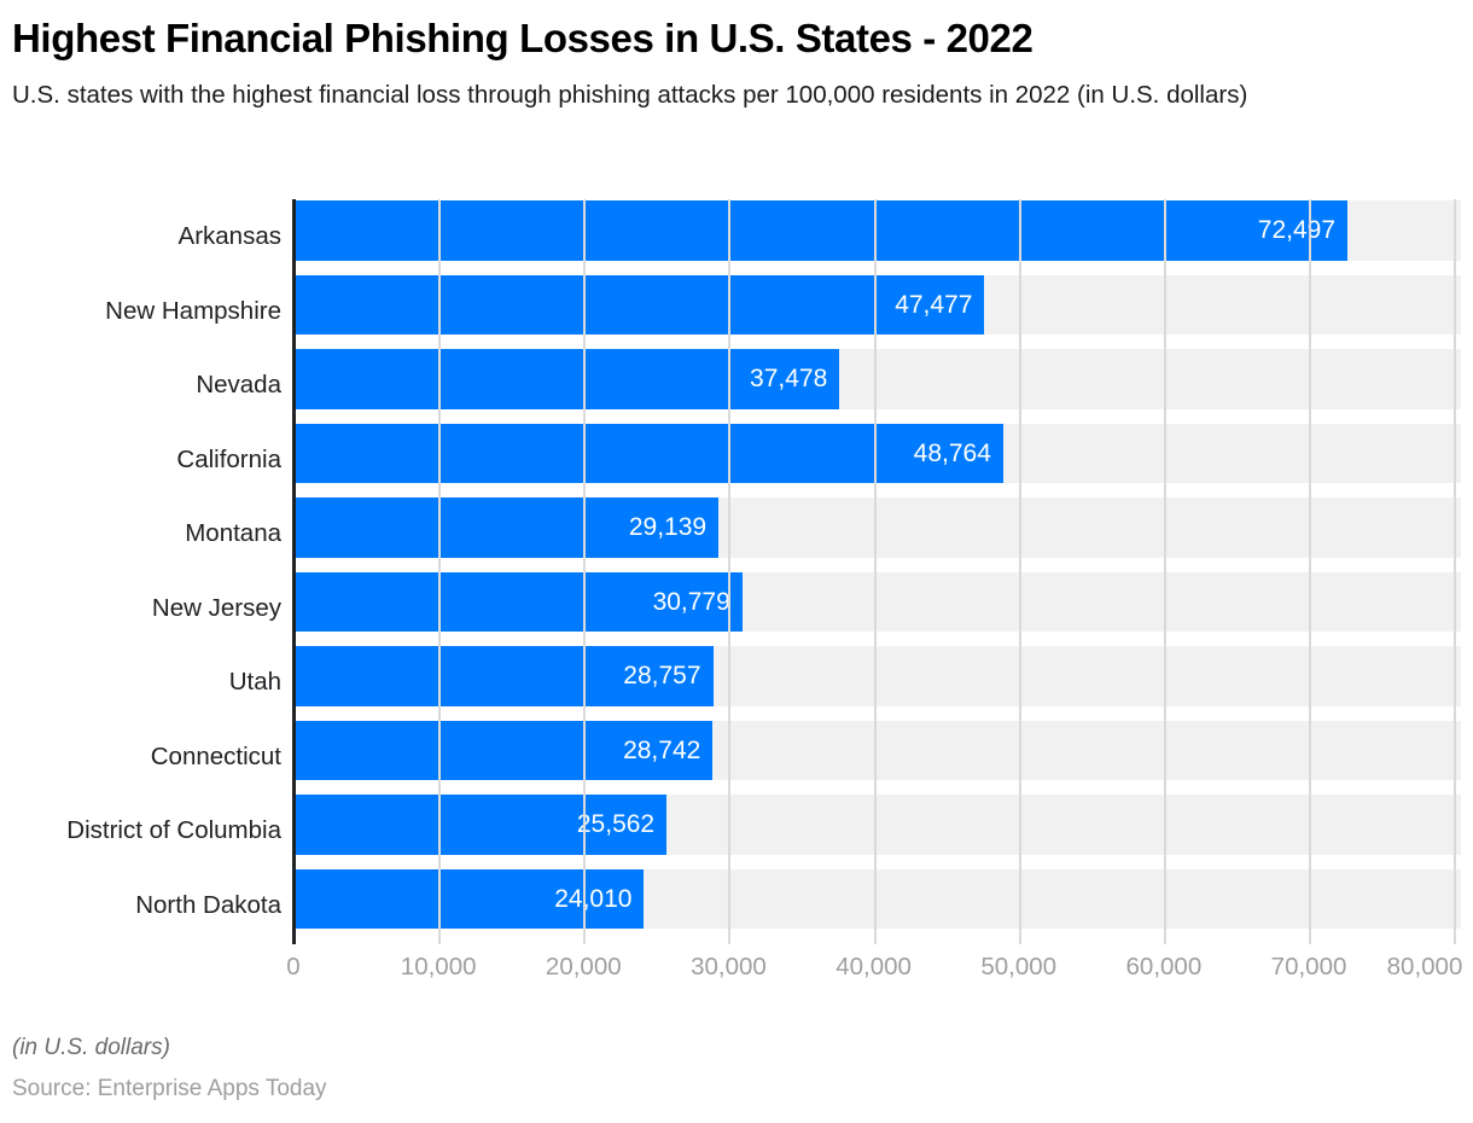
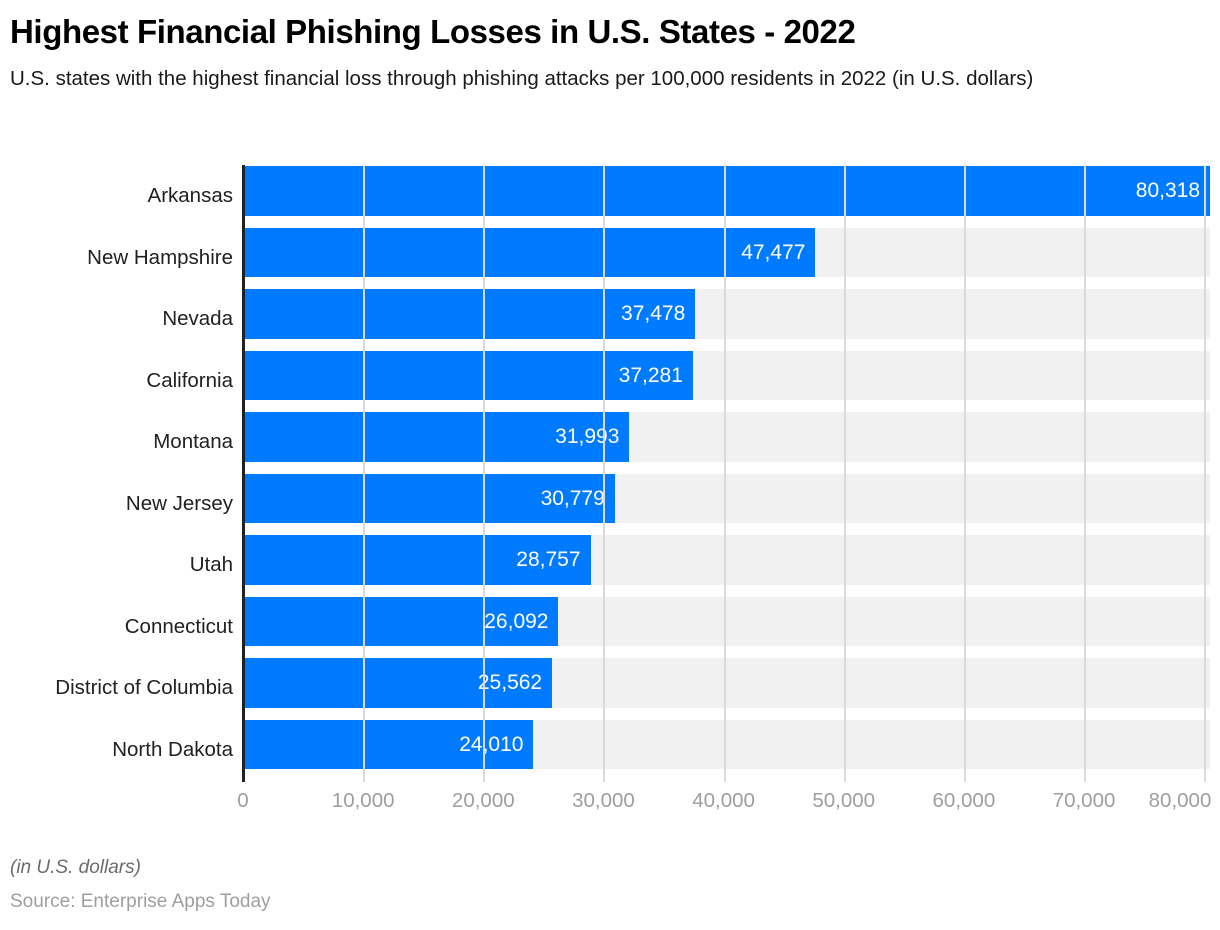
Arkansas: 72,497 -> 80,318
California: 48,764 -> 37,281
Montana: 29,139 -> 31,993
Connecticut: 28,742 -> 26,092
